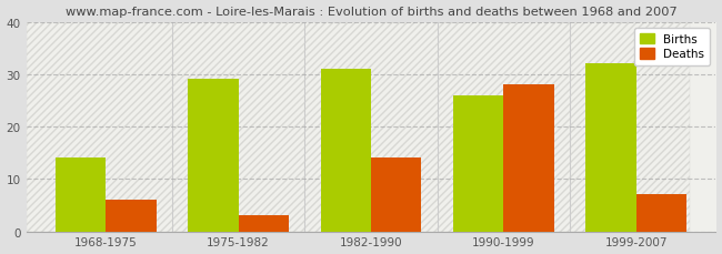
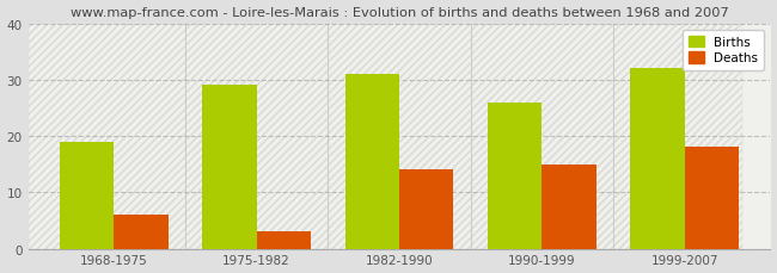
Births/1968-1975: 14 -> 19
Deaths/1990-1999: 28 -> 15
Deaths/1999-2007: 7 -> 18
